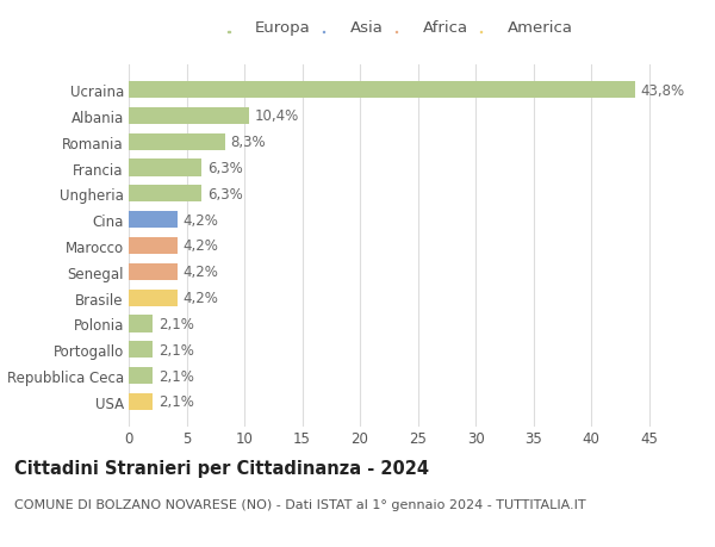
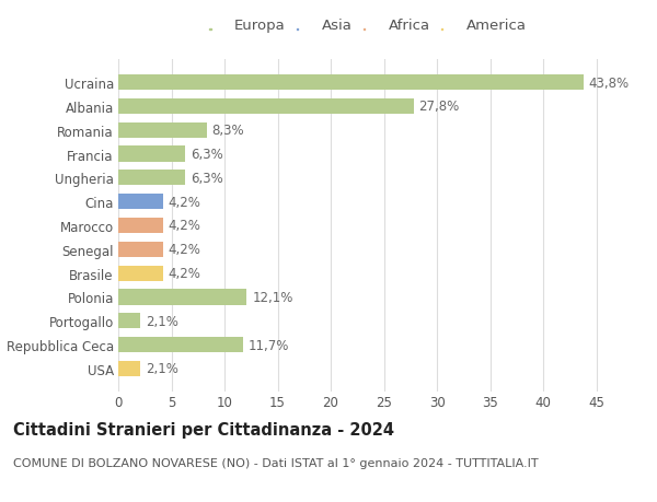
Albania: 10,4% -> 27,8%
Polonia: 2,1% -> 12,1%
Repubblica Ceca: 2,1% -> 11,7%
